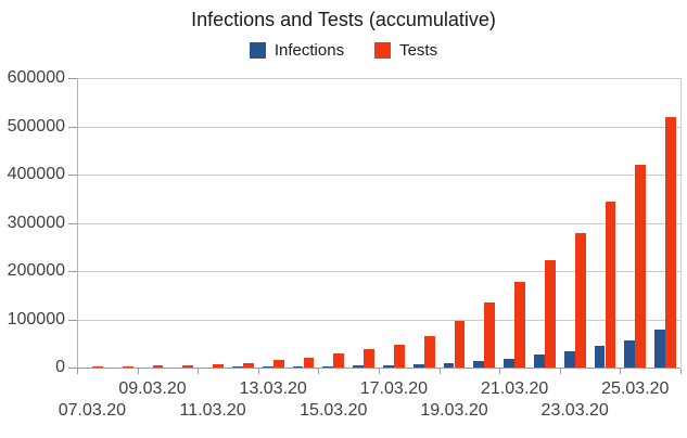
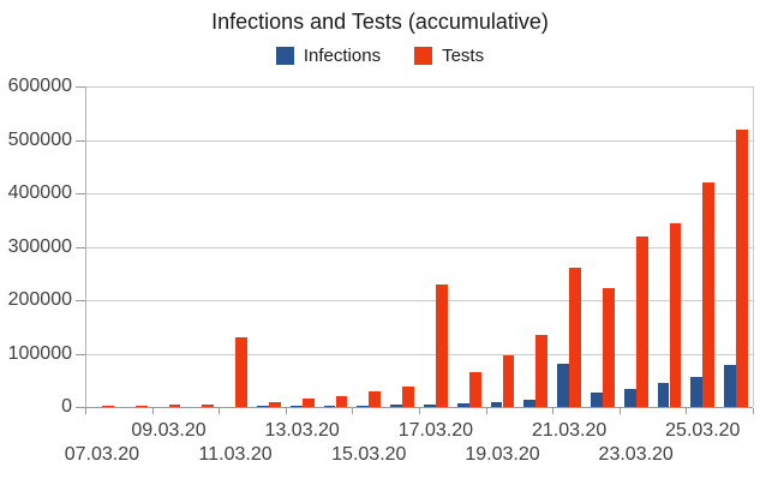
Tests/11.03.20: 10000 -> 130000
Tests/17.03.20: 50000 -> 230000
Infections/21.03.20: 20000 -> 80000
Tests/21.03.20: 180000 -> 260000
Tests/23.03.20: 280000 -> 320000
